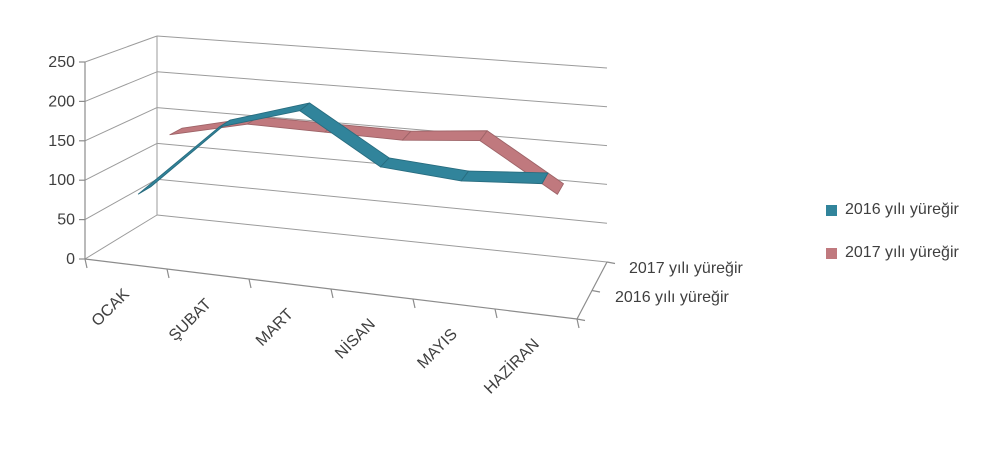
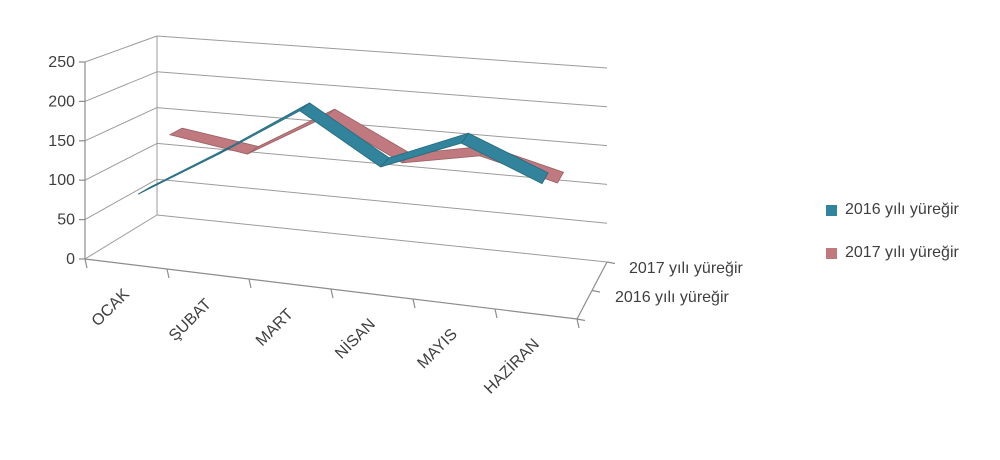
2016 yılı yüreğir/ŞUBAT: 180 -> 140
2017 yılı yüreğir/ŞUBAT: 160 -> 120
2017 yılı yüreğir/MART: 160 -> 180
2017 yılı yüreğir/NİSAN: 160 -> 130
2016 yılı yüreğir/MAYIS: 150 -> 200
2017 yılı yüreğir/MAYIS: 170 -> 150
2017 yılı yüreğir/HAZİRAN: 110 -> 120
